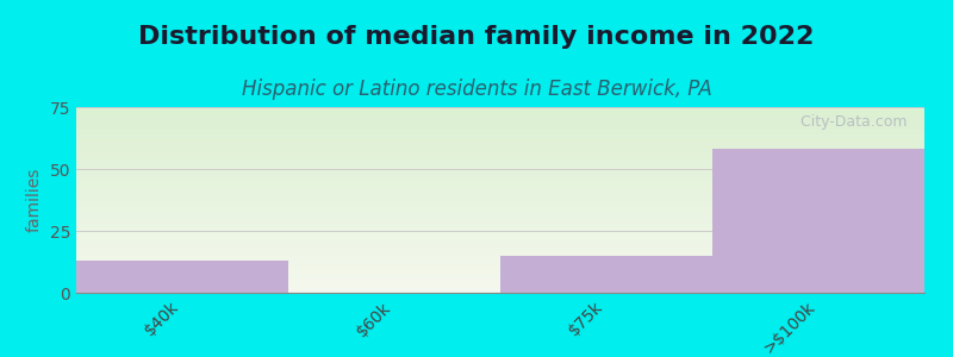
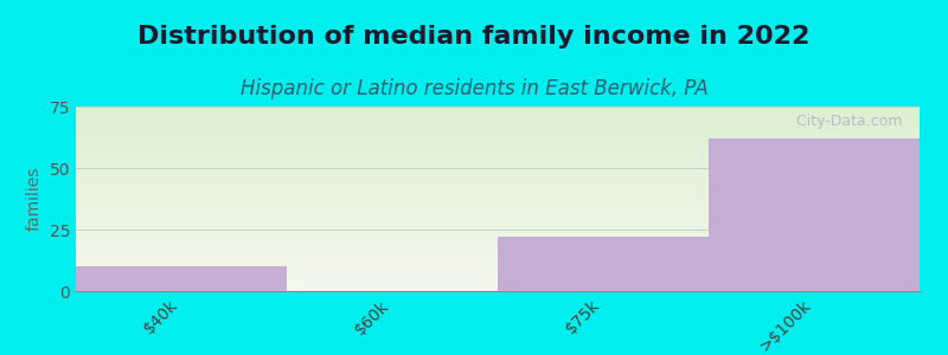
$40k: 13 -> 10
$75k: 15 -> 22
>$100k: 58 -> 62
